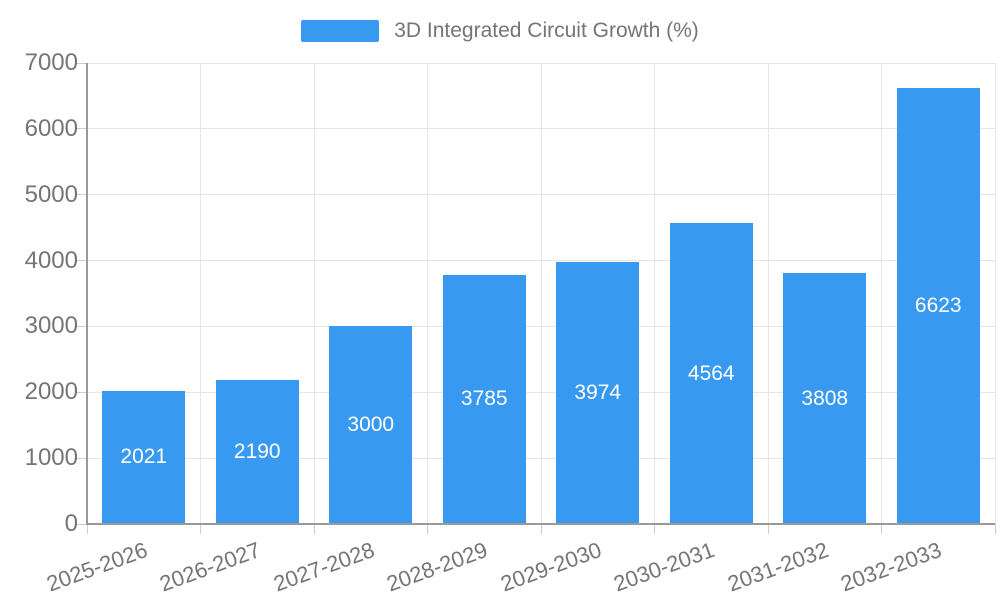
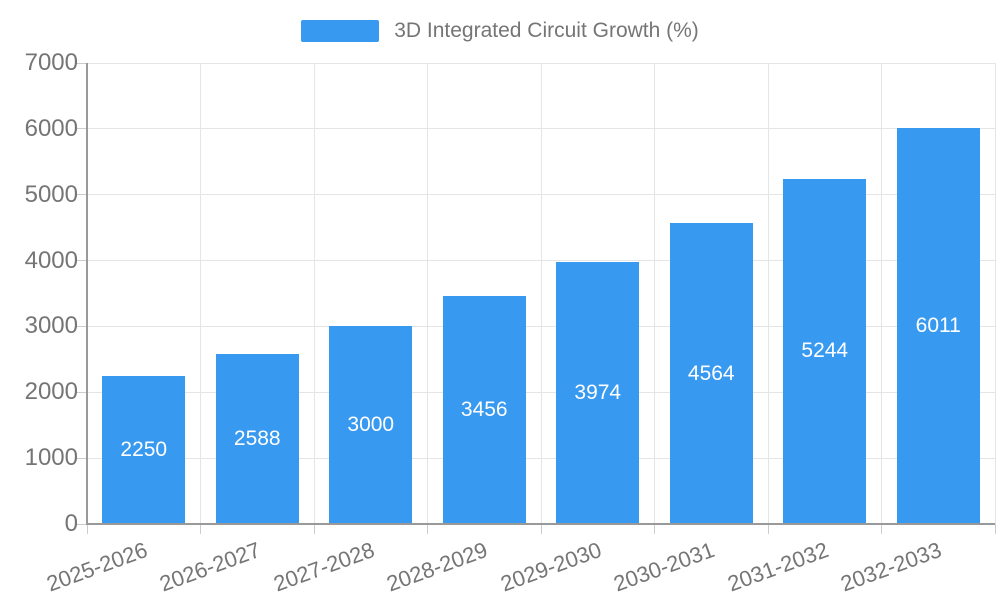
2025-2026: 2021 -> 2250
2026-2027: 2190 -> 2588
2028-2029: 3785 -> 3456
2031-2032: 3808 -> 5244
2032-2033: 6623 -> 6011
